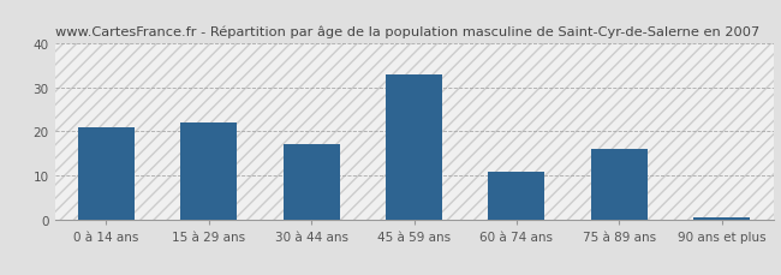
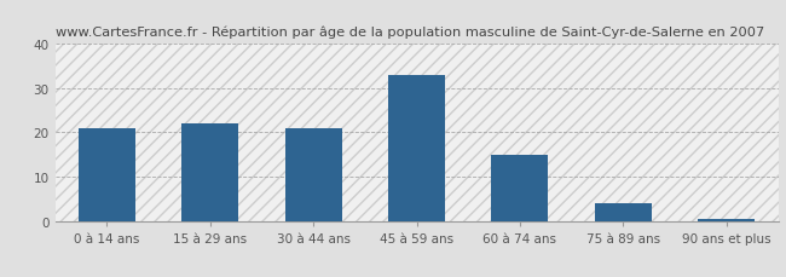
30 à 44 ans: 17.0 -> 21.0
60 à 74 ans: 11.0 -> 15.0
75 à 89 ans: 16.0 -> 4.0
